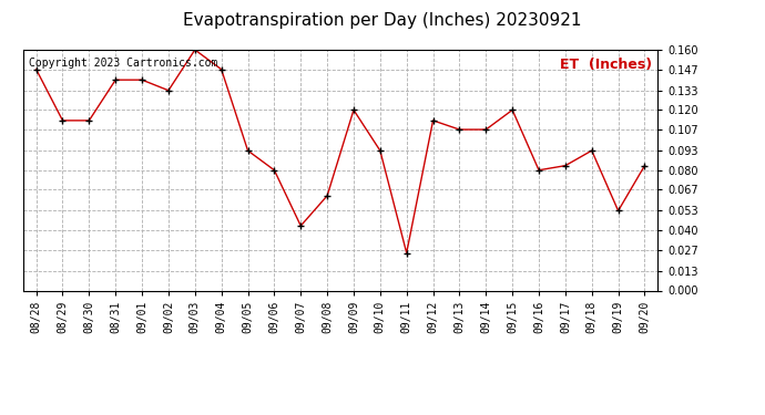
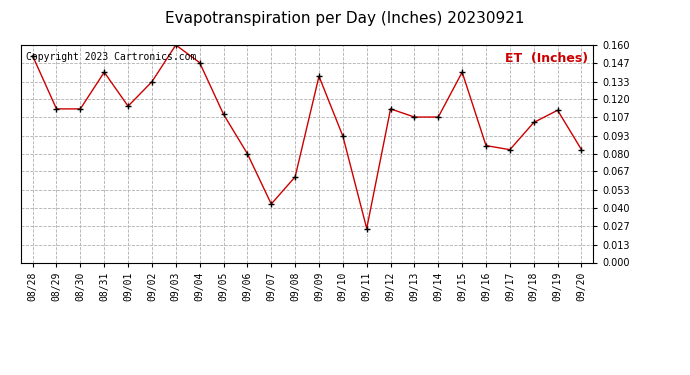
08/28: 0.147 -> 0.152
09/01: 0.140 -> 0.115
09/05: 0.093 -> 0.109
09/09: 0.120 -> 0.137
09/15: 0.120 -> 0.140
09/16: 0.080 -> 0.086
09/18: 0.093 -> 0.103
09/19: 0.053 -> 0.112
